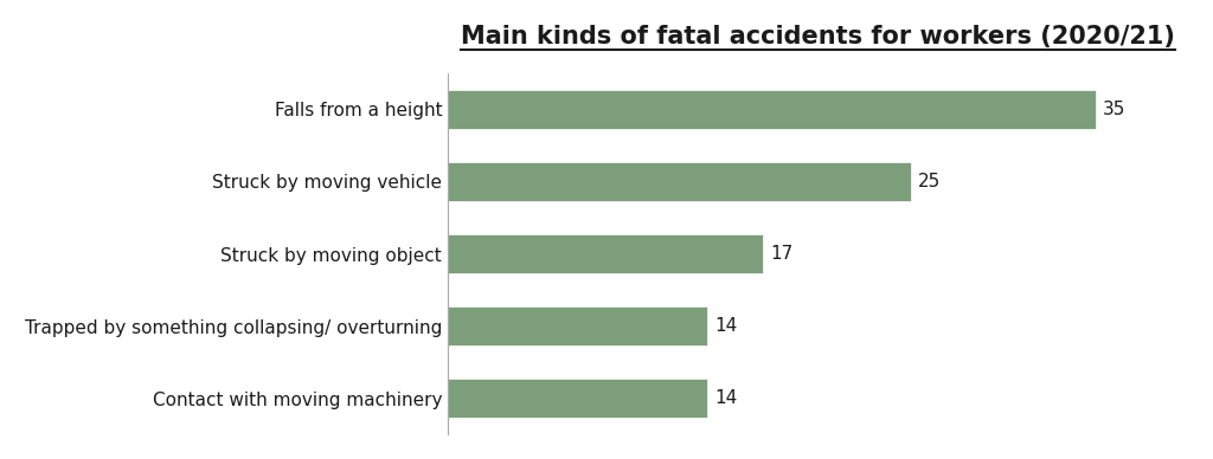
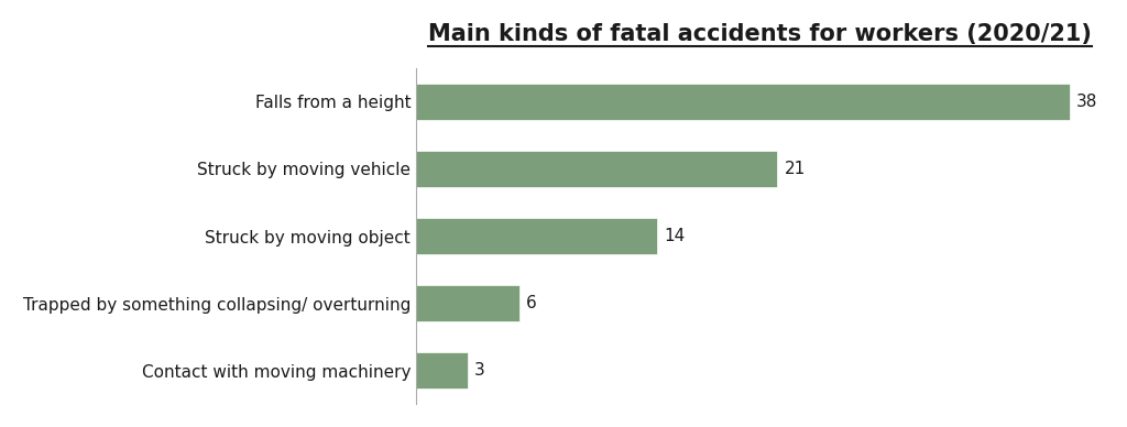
Falls from a height: 35 -> 38
Struck by moving vehicle: 25 -> 21
Struck by moving object: 17 -> 14
Trapped by something collapsing/ overturning: 14 -> 6
Contact with moving machinery: 14 -> 3
